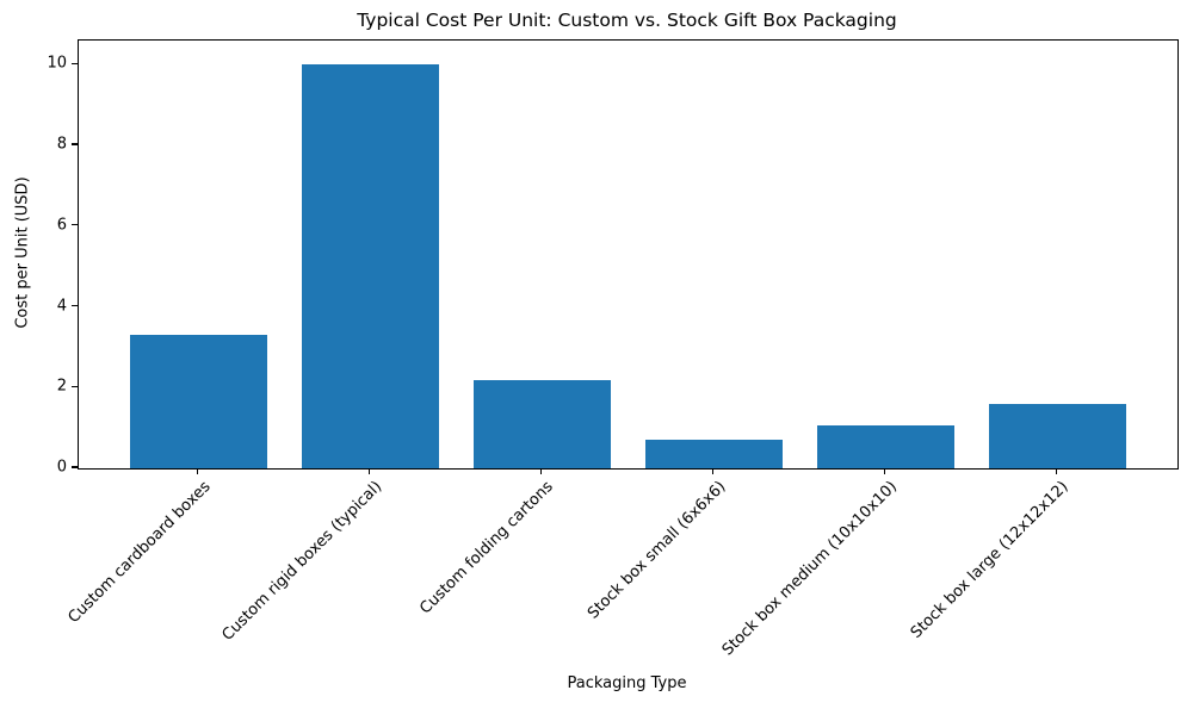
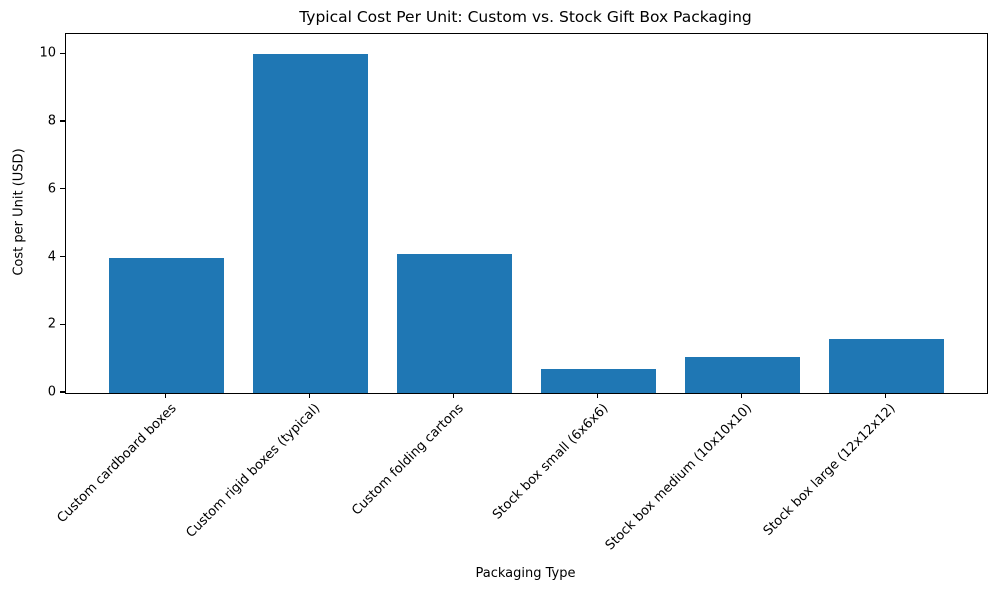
Custom cardboard boxes: 3.3 -> 4.0
Custom folding cartons: 2.2 -> 4.1
